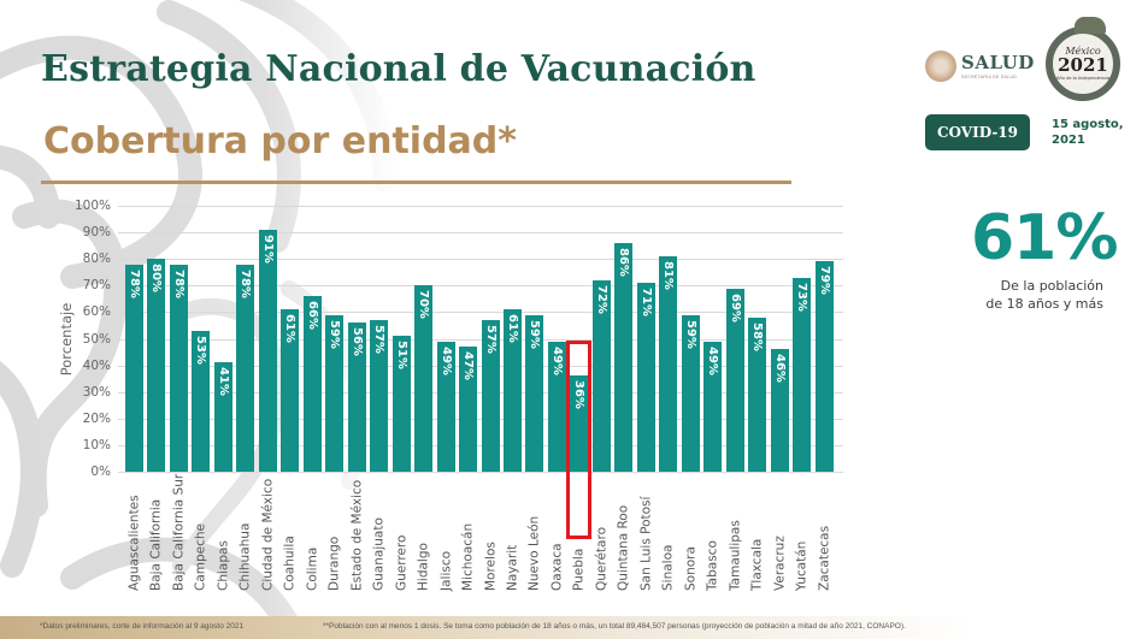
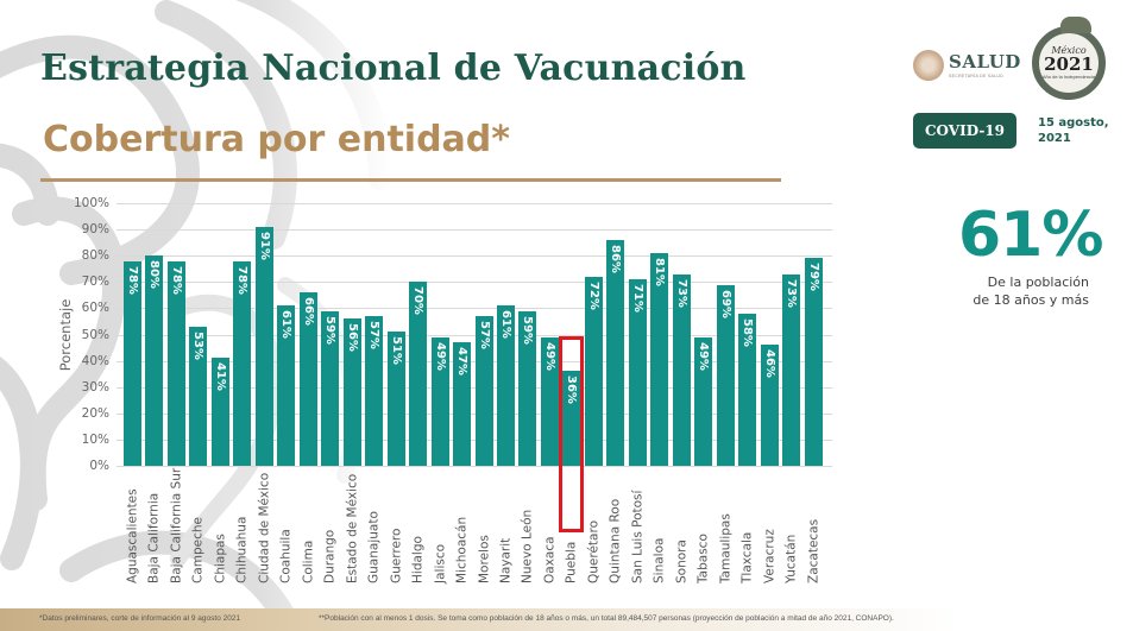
Sonora: 59% -> 73%
